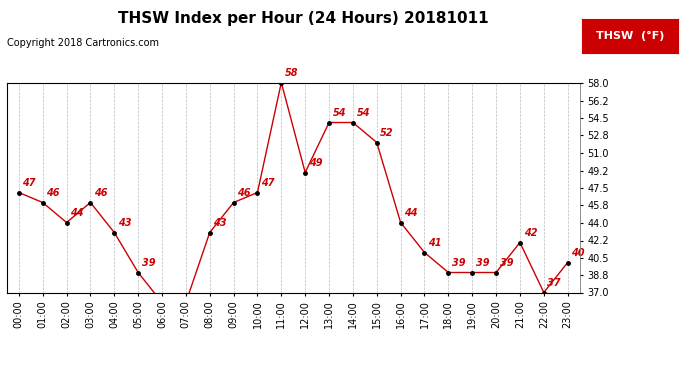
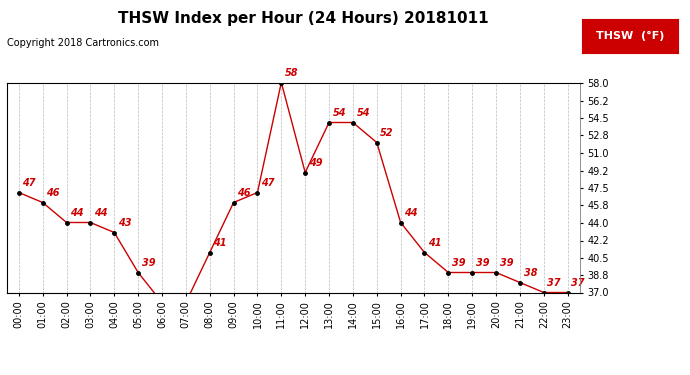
03:00: 46 -> 44
08:00: 43 -> 41
21:00: 42 -> 38
23:00: 40 -> 37
